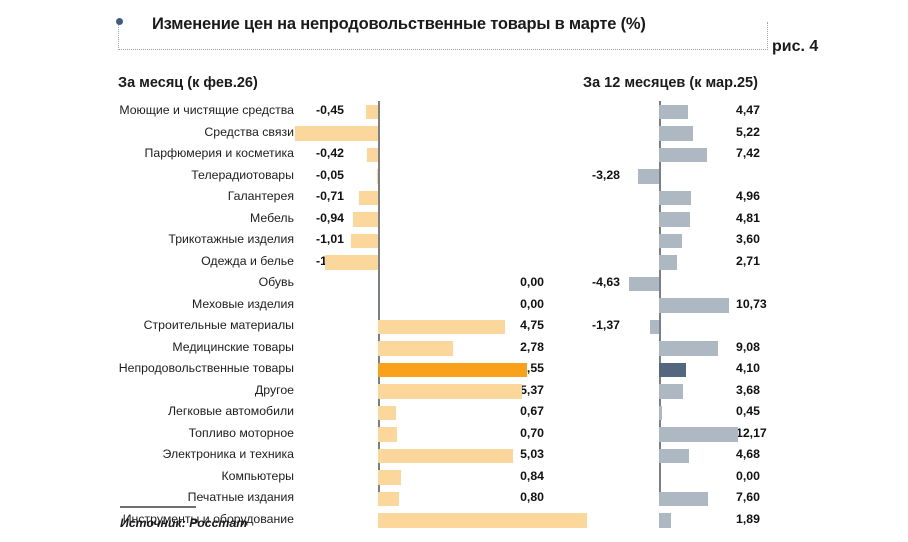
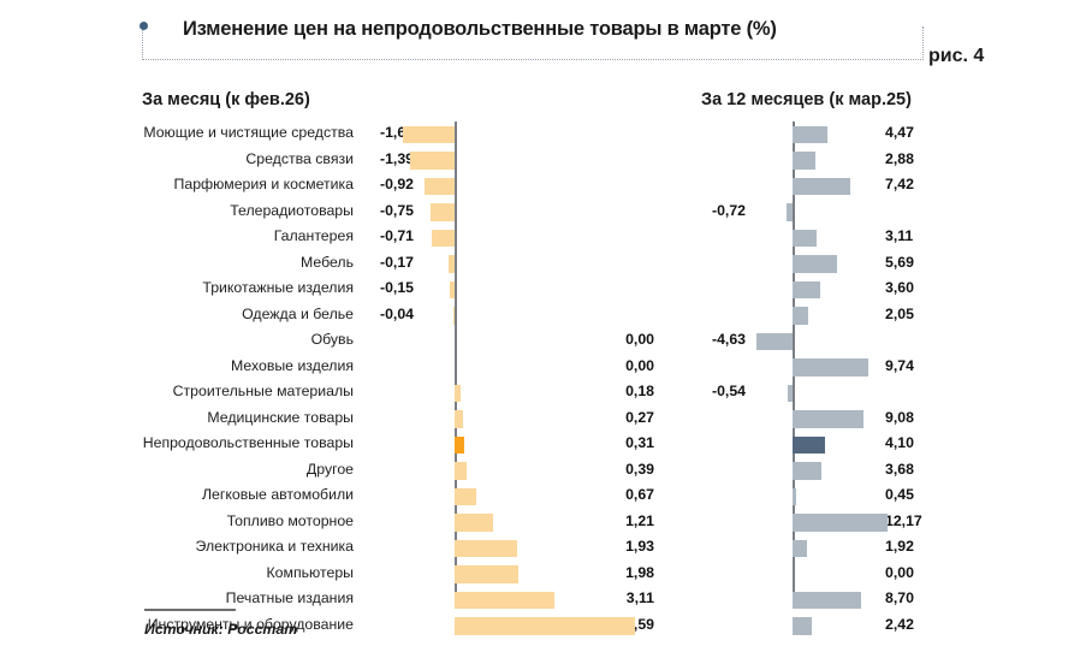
За месяц (к фев.26)/Моющие и чистящие средства: -0,45 -> -1,61
За месяц (к фев.26)/Средства связи: -3,09 -> -1,39
За 12 месяцев (к мар.25)/Средства связи: 5,22 -> 2,88
За месяц (к фев.26)/Парфюмерия и косметика: -0,42 -> -0,92
За месяц (к фев.26)/Телерадиотовары: -0,05 -> -0,75
За 12 месяцев (к мар.25)/Телерадиотовары: -3,28 -> -0,72
За 12 месяцев (к мар.25)/Галантерея: 4,96 -> 3,11
За месяц (к фев.26)/Мебель: -0,94 -> -0,17
За 12 месяцев (к мар.25)/Мебель: 4,81 -> 5,69
За месяц (к фев.26)/Трикотажные изделия: -1,01 -> -0,15
За месяц (к фев.26)/Одежда и белье: -1,96 -> -0,04
За 12 месяцев (к мар.25)/Одежда и белье: 2,71 -> 2,05
За 12 месяцев (к мар.25)/Меховые изделия: 10,73 -> 9,74
За месяц (к фев.26)/Строительные материалы: 4,75 -> 0,18
За 12 месяцев (к мар.25)/Строительные материалы: -1,37 -> -0,54
За месяц (к фев.26)/Медицинские товары: 2,78 -> 0,27
За месяц (к фев.26)/Непродовольственные товары: 5,55 -> 0,31
За месяц (к фев.26)/Другое: 5,37 -> 0,39
За месяц (к фев.26)/Топливо моторное: 0,70 -> 1,21
За месяц (к фев.26)/Электроника и техника: 5,03 -> 1,93
За 12 месяцев (к мар.25)/Электроника и техника: 4,68 -> 1,92
За месяц (к фев.26)/Компьютеры: 0,84 -> 1,98
За месяц (к фев.26)/Печатные издания: 0,80 -> 3,11
За 12 месяцев (к мар.25)/Печатные издания: 7,60 -> 8,70
За месяц (к фев.26)/Инструменты и оборудование: 7,81 -> 5,59
За 12 месяцев (к мар.25)/Инструменты и оборудование: 1,89 -> 2,42
